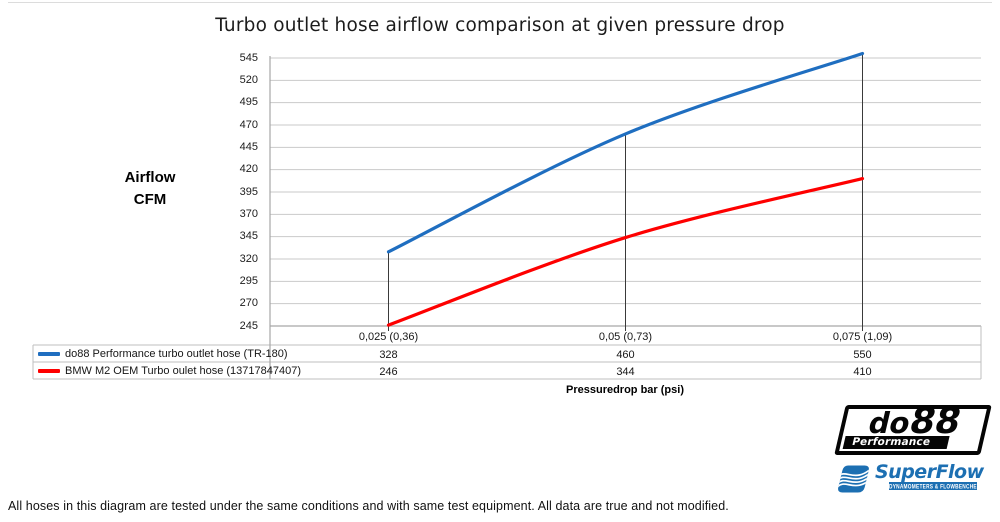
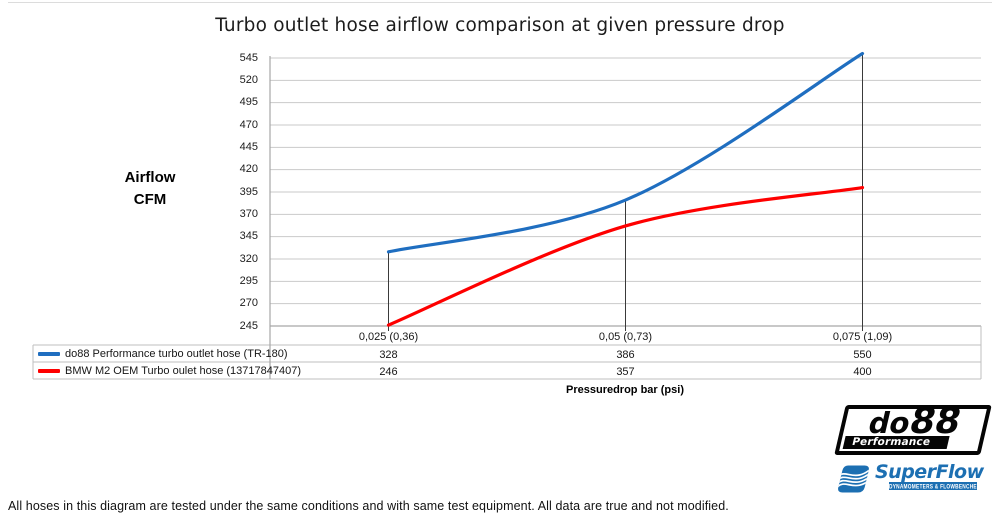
do88 Performance turbo outlet hose (TR-180)/0,05 (0,73): 460 -> 386
BMW M2 OEM Turbo oulet hose (13717847407)/0,05 (0,73): 344 -> 357
BMW M2 OEM Turbo oulet hose (13717847407)/0,075 (1,09): 410 -> 400
